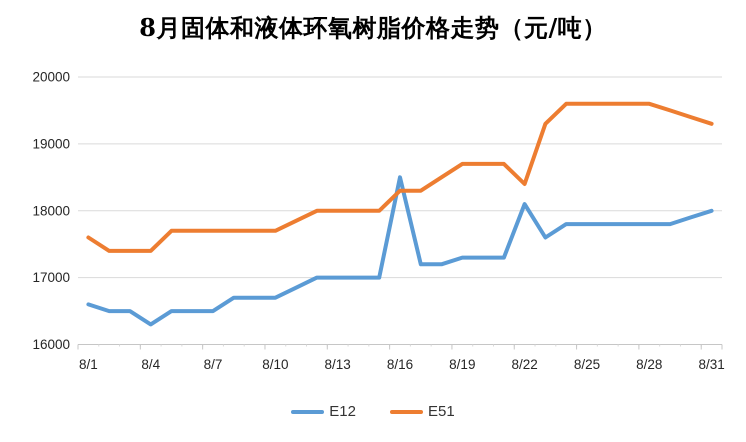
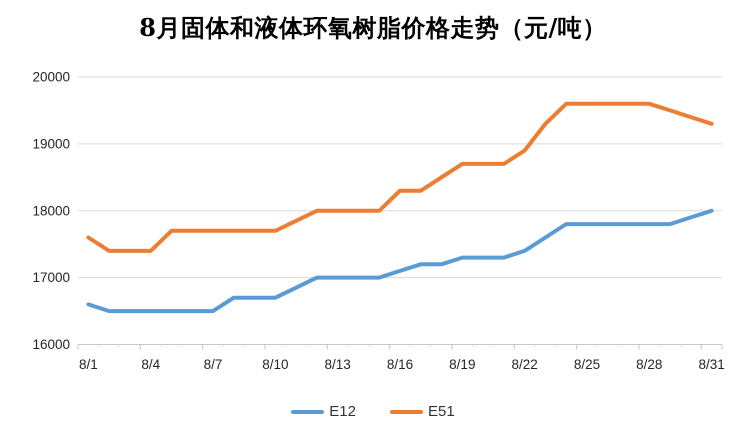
E12/8/4: 16300 -> 16500
E12/8/16: 18500 -> 17100
E12/8/22: 18100 -> 17400
E51/8/22: 18400 -> 18900
